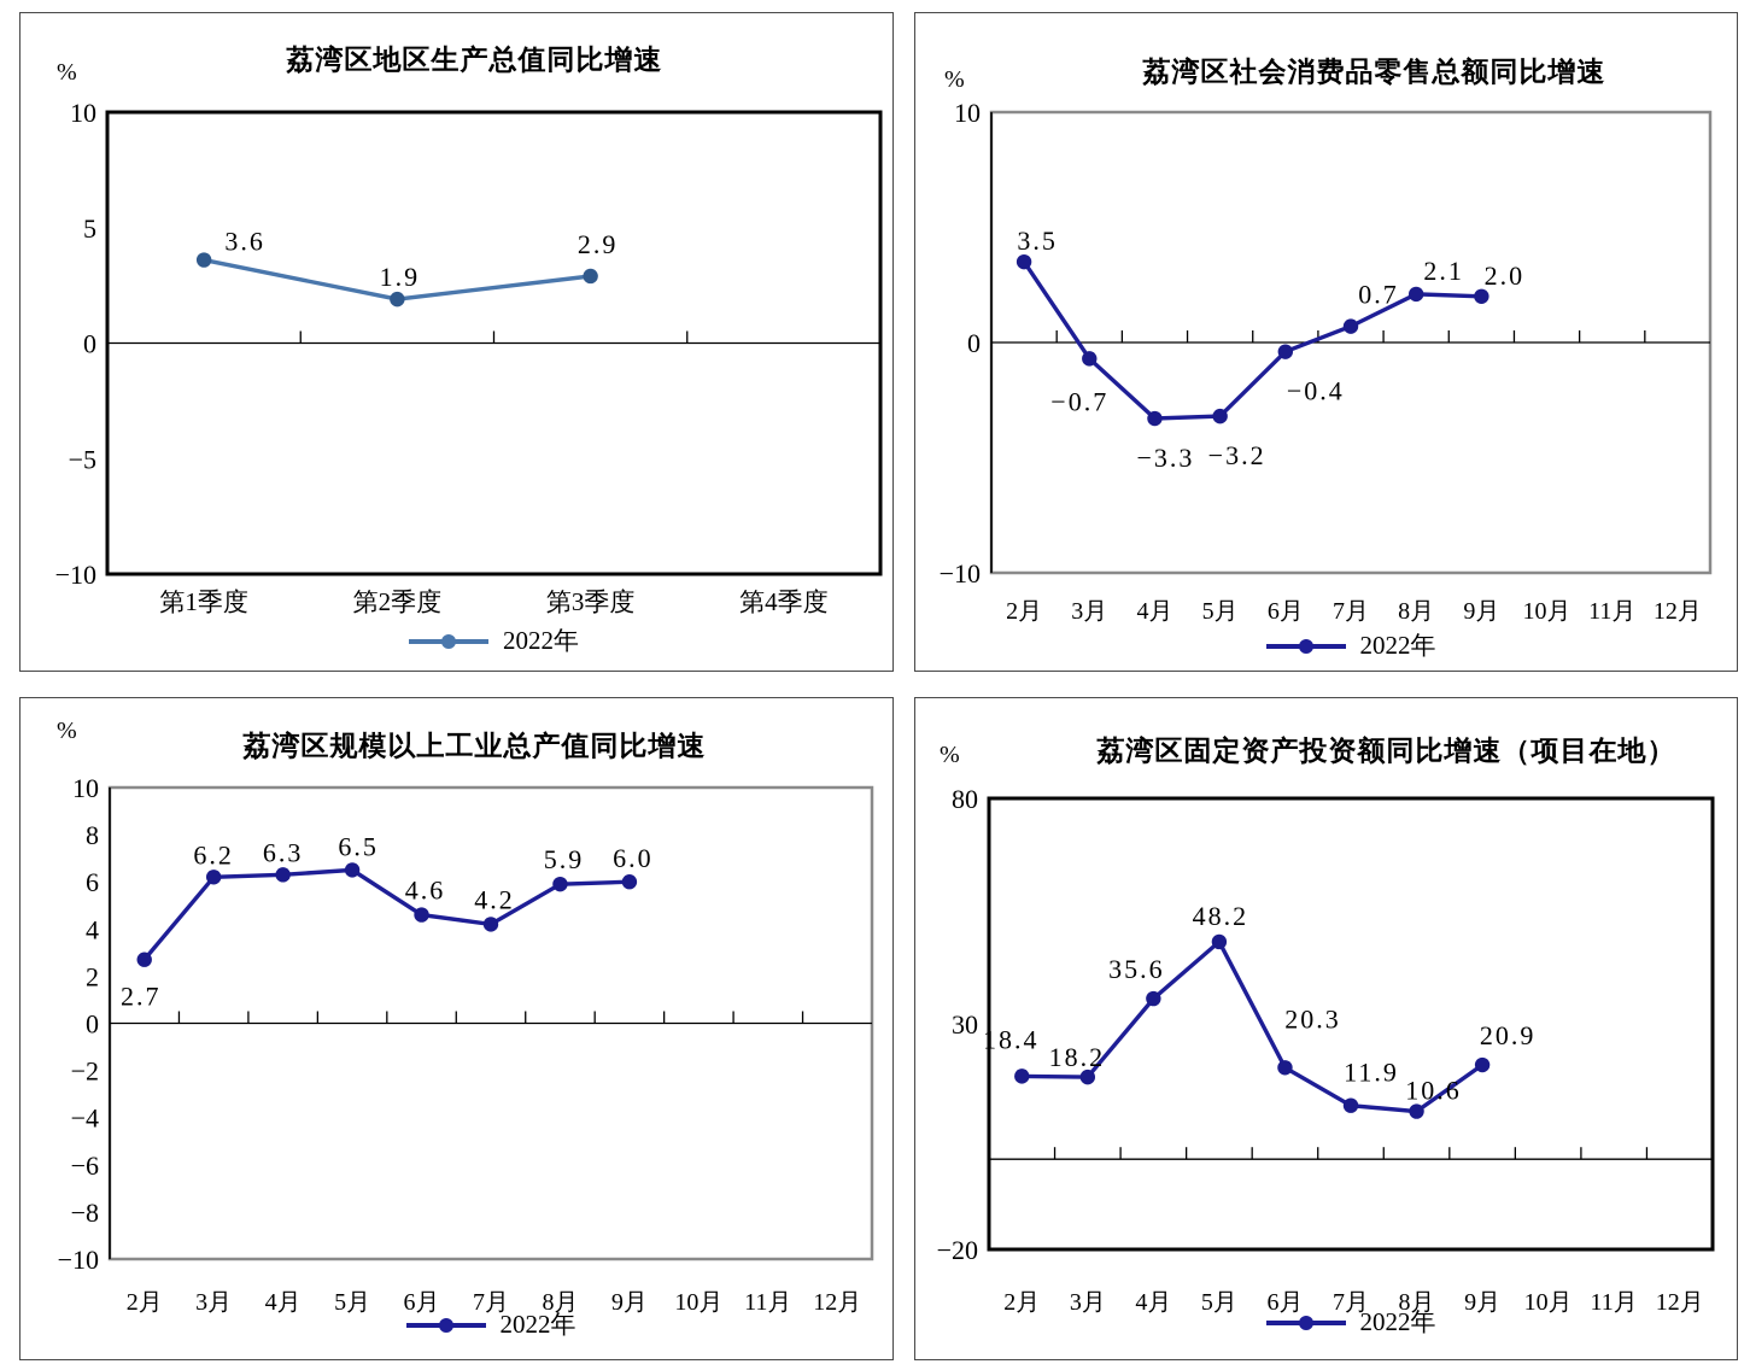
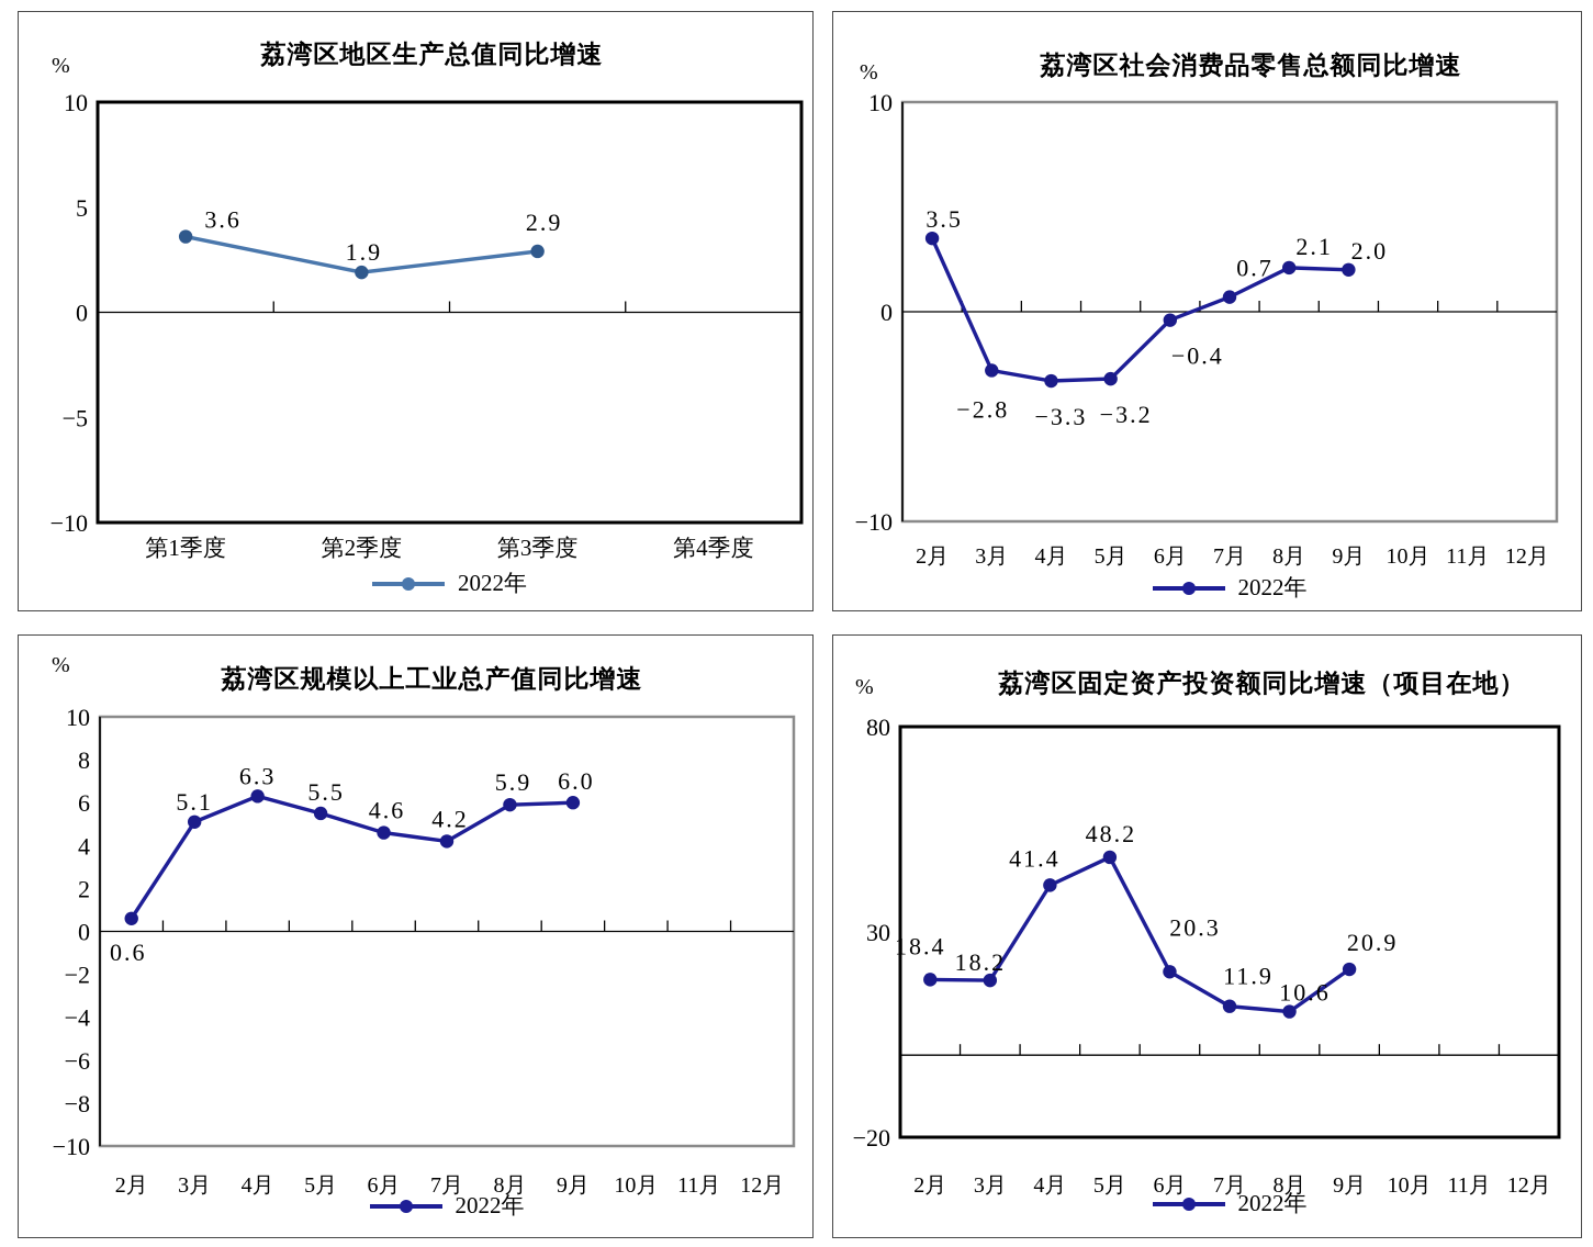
荔湾区社会消费品零售总额同比增速/3月: −0.7 -> −2.8
荔湾区规模以上工业总产值同比增速/2月: 2.7 -> 0.6
荔湾区规模以上工业总产值同比增速/3月: 6.2 -> 5.1
荔湾区规模以上工业总产值同比增速/5月: 6.5 -> 5.5
荔湾区固定资产投资额同比增速（项目在地）/4月: 35.6 -> 41.4
